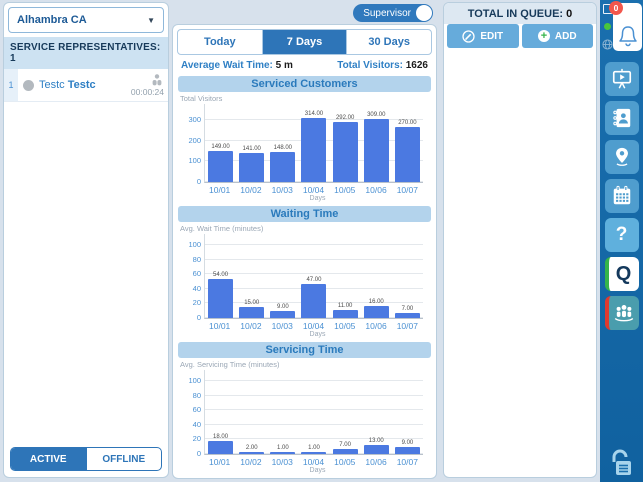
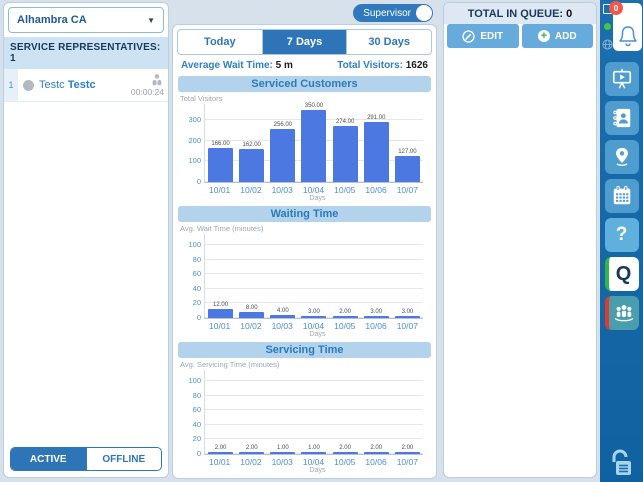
Serviced Customers/10/01: 149.00 -> 166.00
Serviced Customers/10/02: 141.00 -> 162.00
Serviced Customers/10/03: 148.00 -> 256.00
Serviced Customers/10/04: 314.00 -> 350.00
Serviced Customers/10/05: 292.00 -> 274.00
Serviced Customers/10/06: 309.00 -> 291.00
Serviced Customers/10/07: 270.00 -> 127.00
Waiting Time/10/01: 54.00 -> 12.00
Waiting Time/10/02: 15.00 -> 8.00
Waiting Time/10/03: 9.00 -> 4.00
Waiting Time/10/04: 47.00 -> 3.00
Waiting Time/10/05: 11.00 -> 2.00
Waiting Time/10/06: 16.00 -> 3.00
Waiting Time/10/07: 7.00 -> 3.00
Servicing Time/10/01: 18.00 -> 2.00
Servicing Time/10/05: 7.00 -> 2.00
Servicing Time/10/06: 13.00 -> 2.00
Servicing Time/10/07: 9.00 -> 2.00
